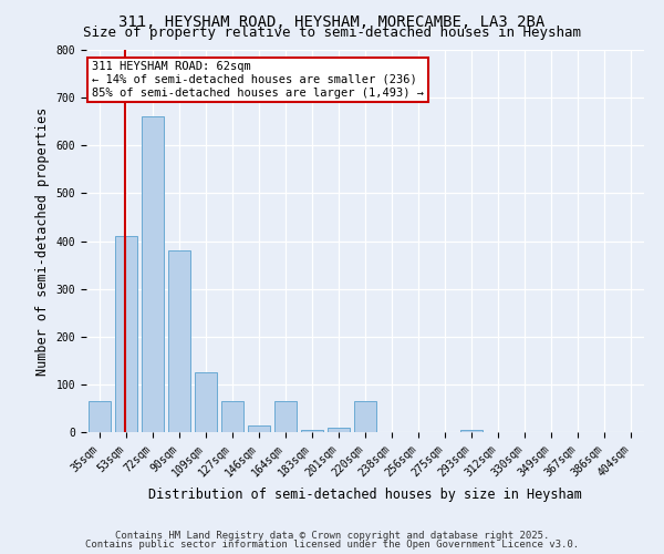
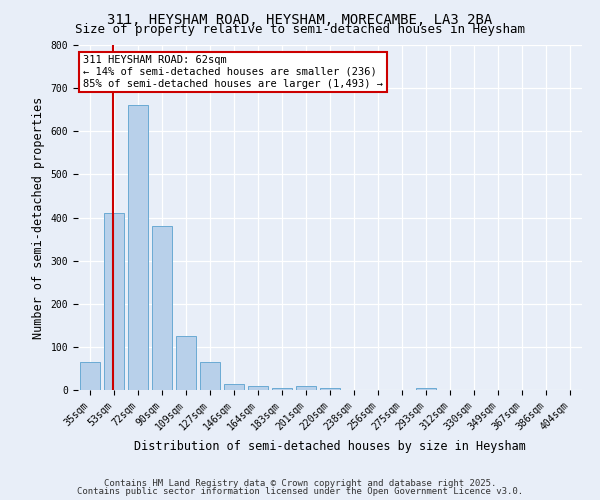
164sqm: 65 -> 10
220sqm: 65 -> 5
